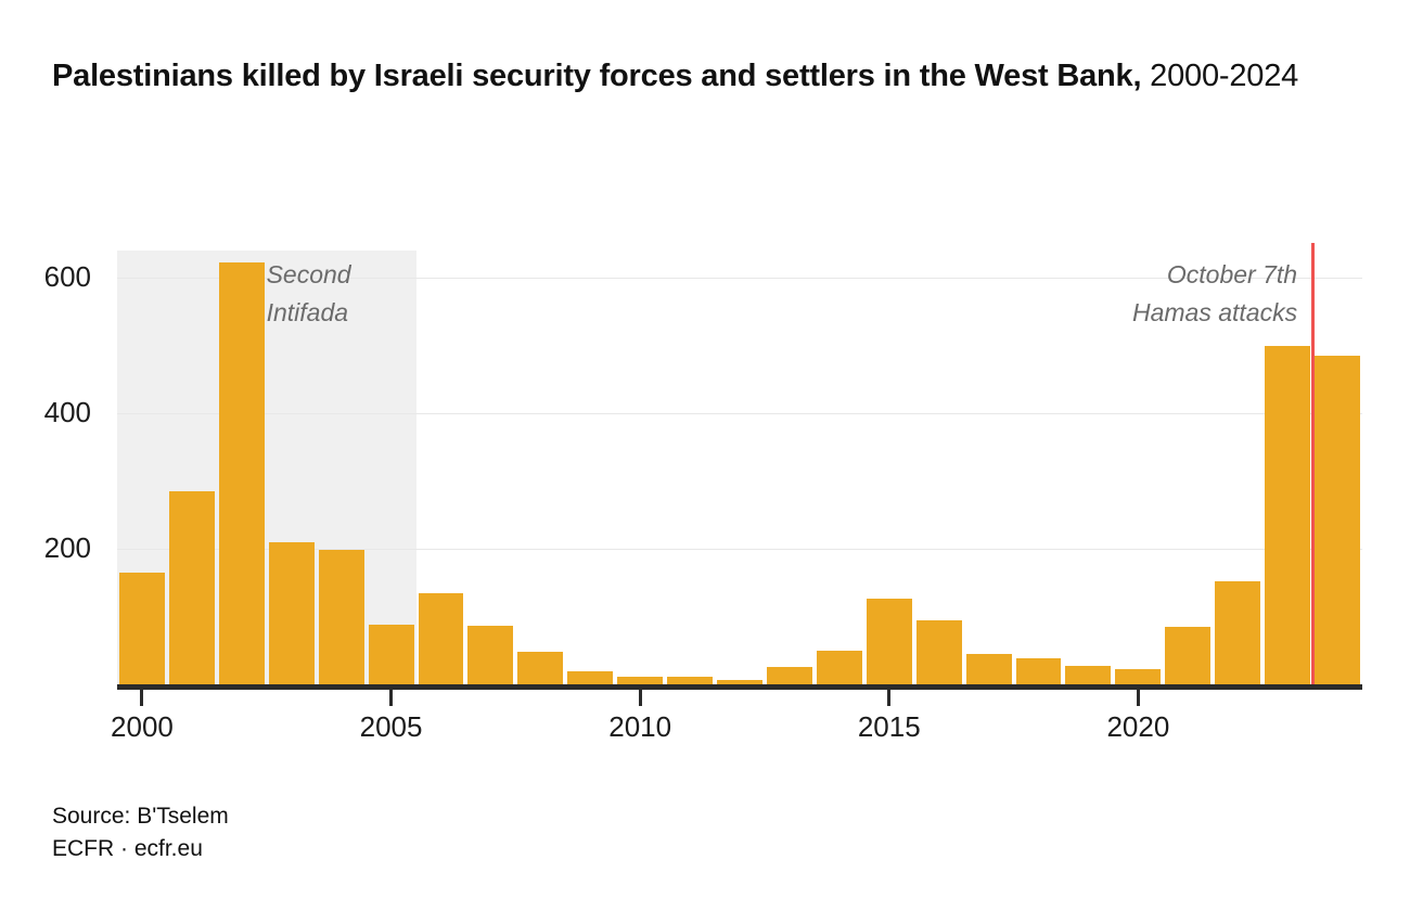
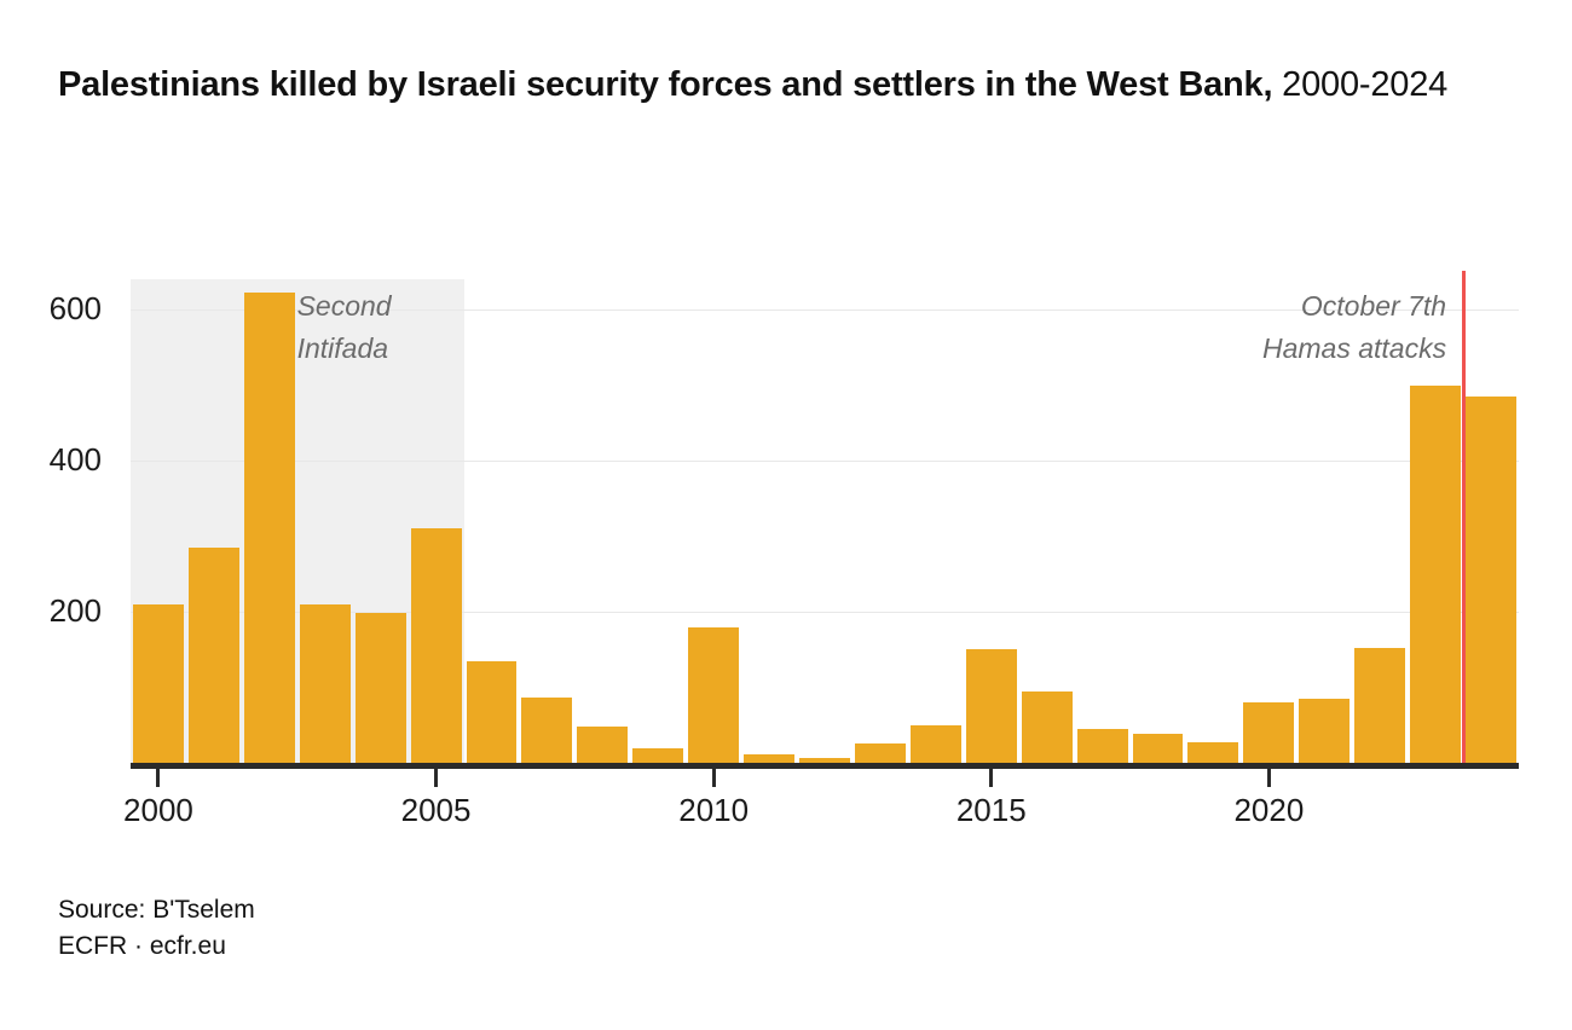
2000: 160 -> 210
2005: 90 -> 310
2010: 10 -> 180
2015: 130 -> 150
2020: 20 -> 80
